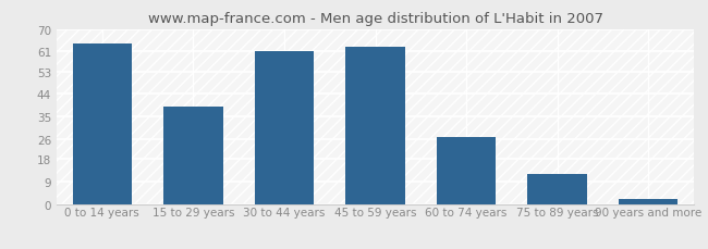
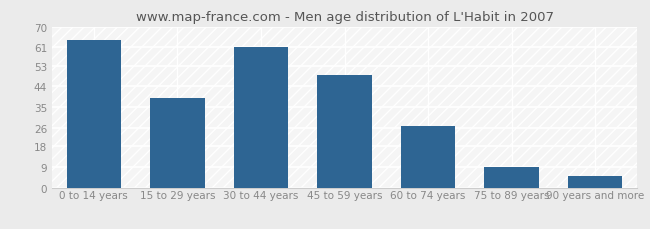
45 to 59 years: 63 -> 49
75 to 89 years: 12 -> 9
90 years and more: 2 -> 5
